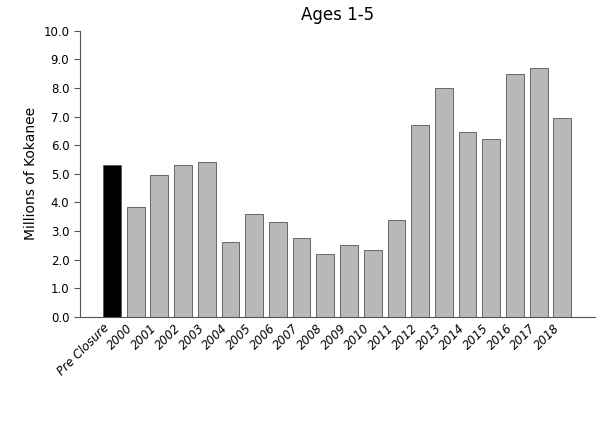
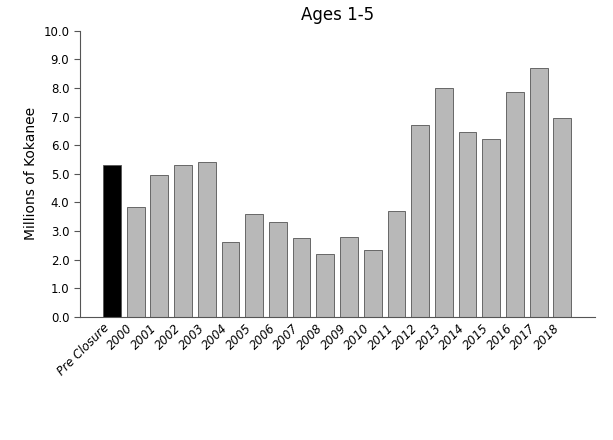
2009: 2.50 -> 2.80
2011: 3.40 -> 3.70
2016: 8.50 -> 7.85
